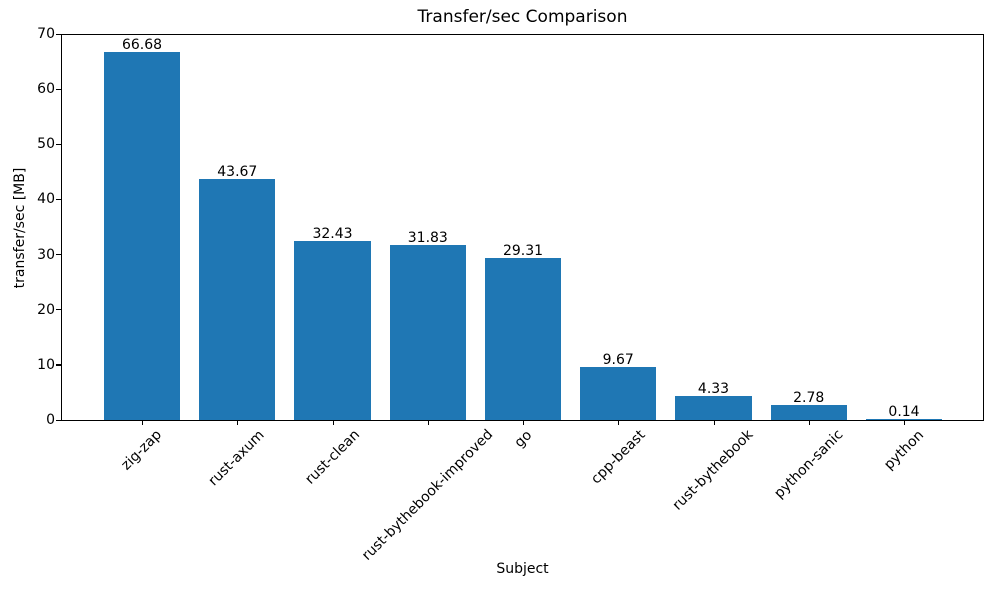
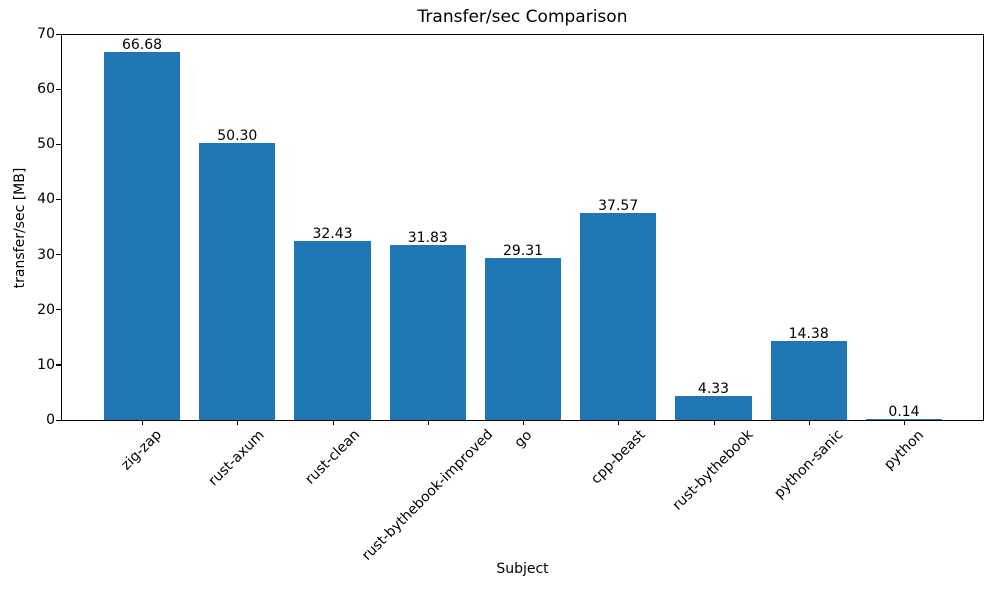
rust-axum: 43.67 -> 50.30
cpp-beast: 9.67 -> 37.57
python-sanic: 2.78 -> 14.38
